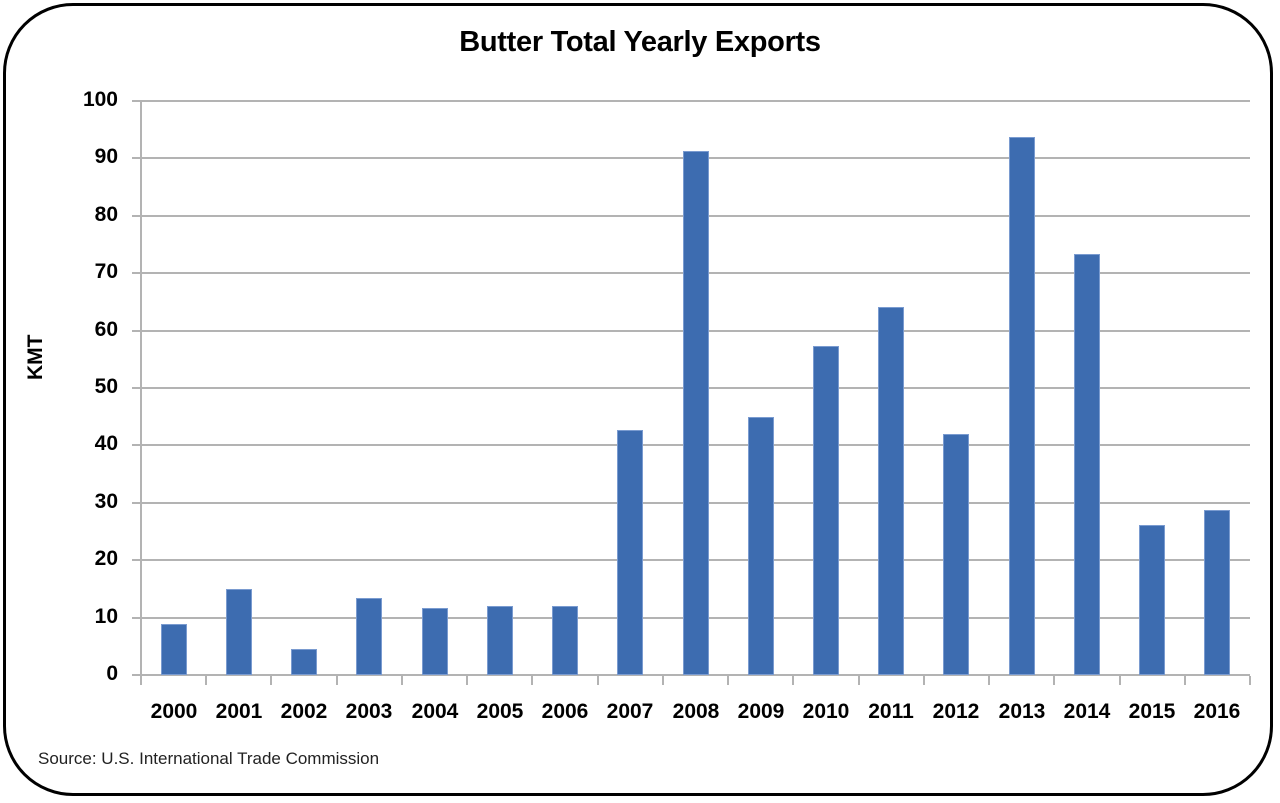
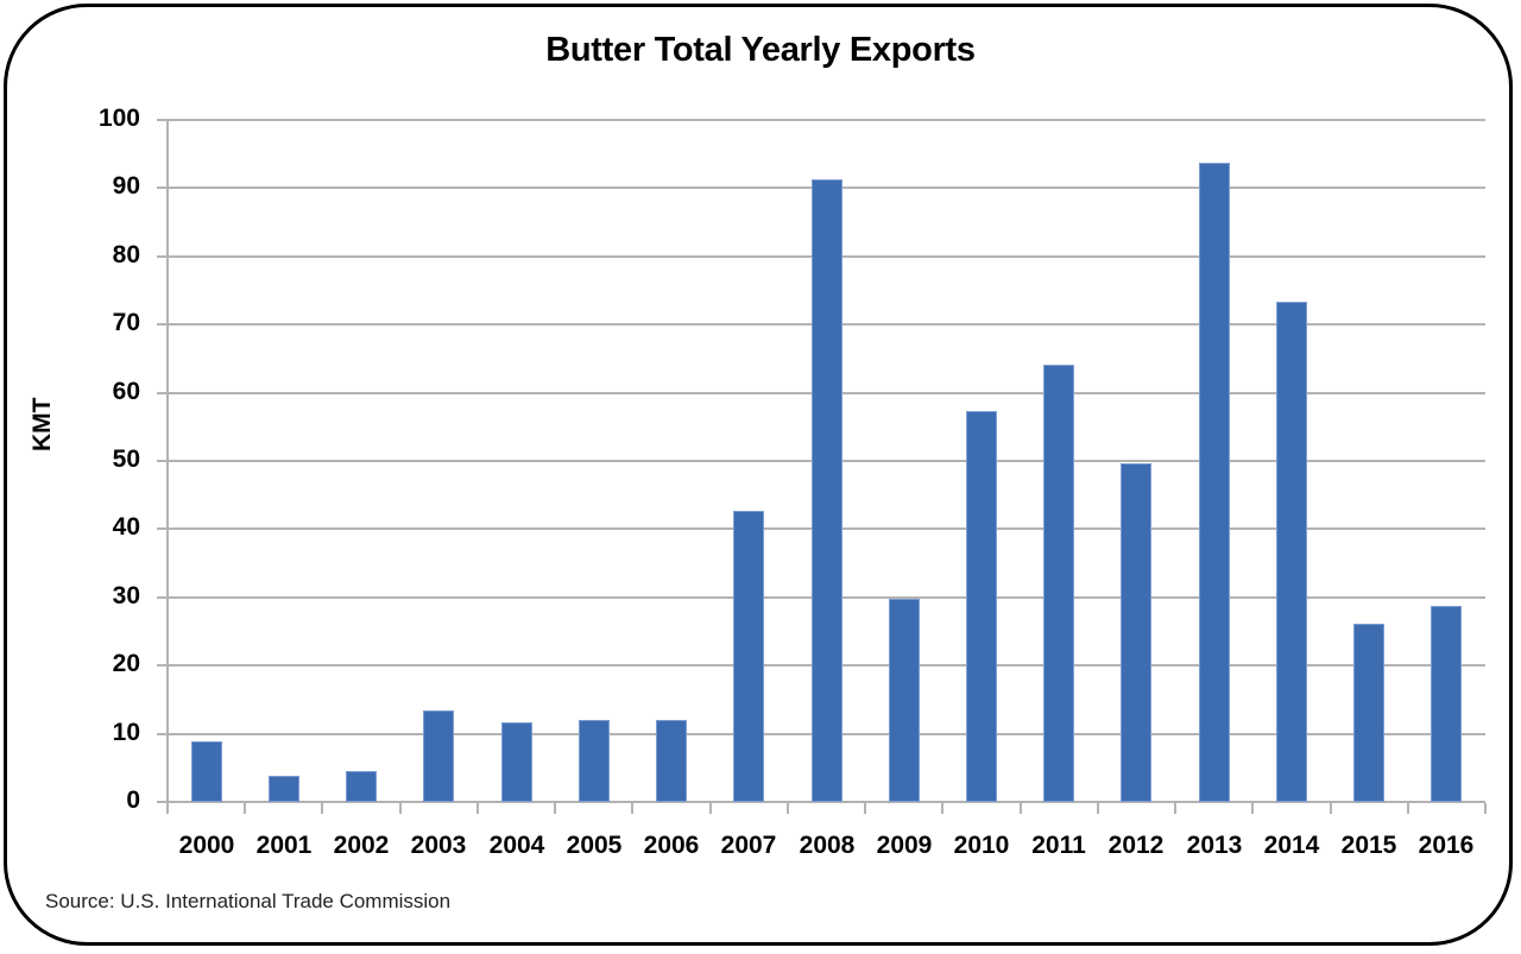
2001: 15 -> 4
2009: 45 -> 30
2012: 42 -> 50
